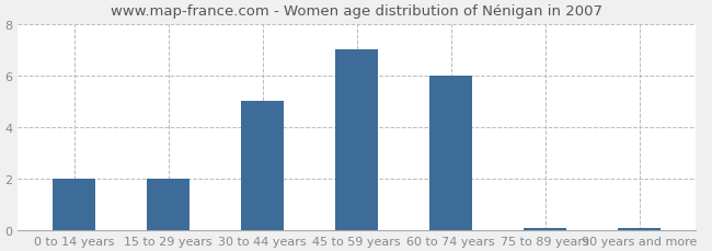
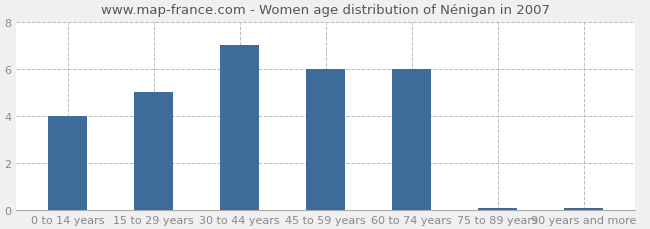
0 to 14 years: 2.00 -> 4.00
15 to 29 years: 2.00 -> 5.00
30 to 44 years: 5.00 -> 7.00
45 to 59 years: 7.00 -> 6.00
